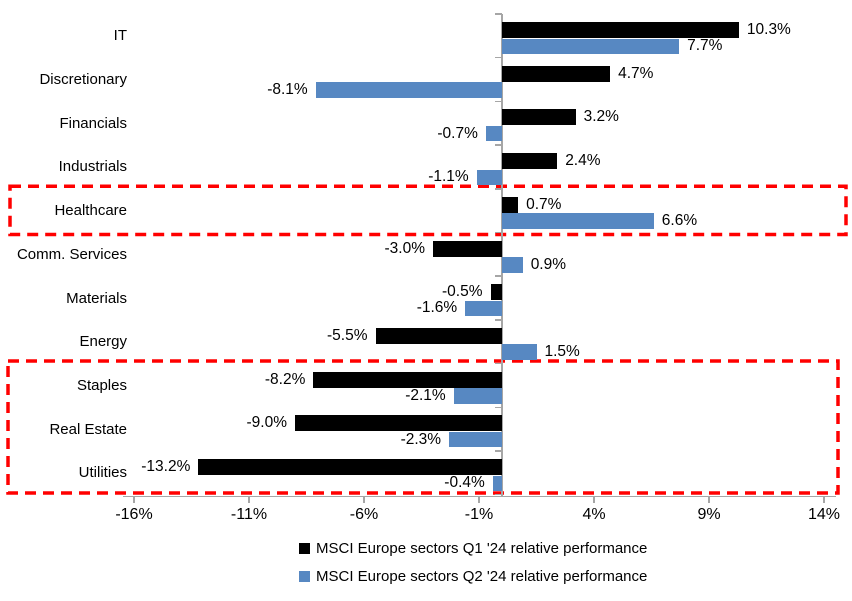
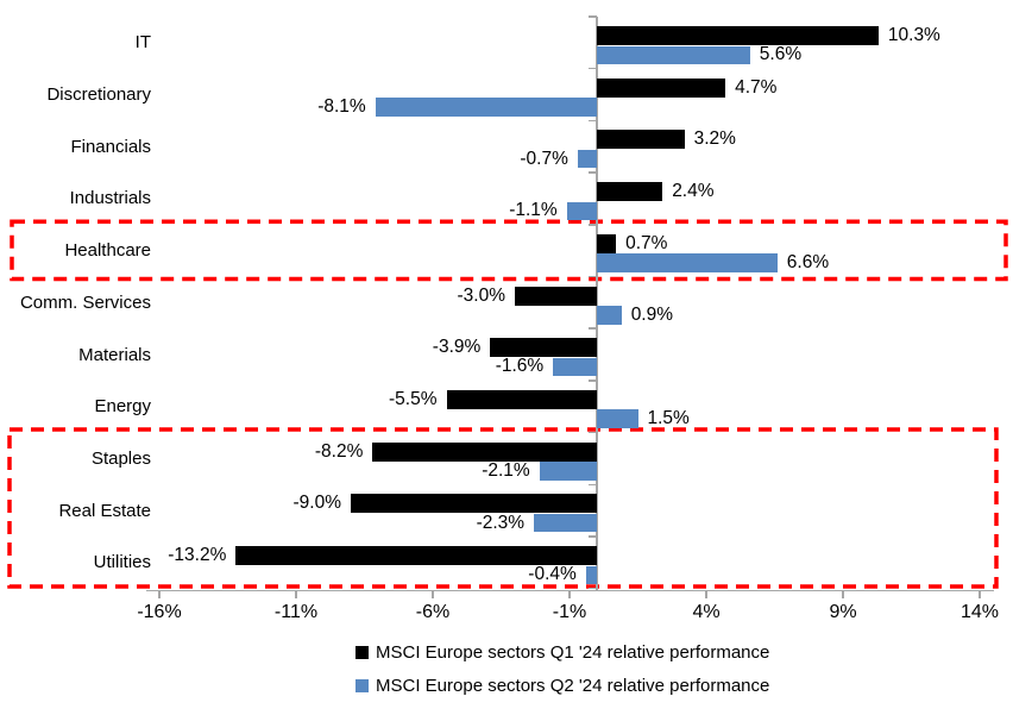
MSCI Europe sectors Q2 '24 relative performance/IT: 7.7% -> 5.6%
MSCI Europe sectors Q1 '24 relative performance/Materials: -0.5% -> -3.9%
